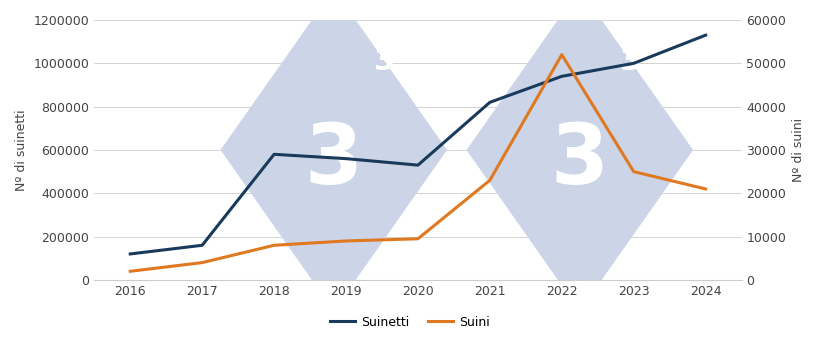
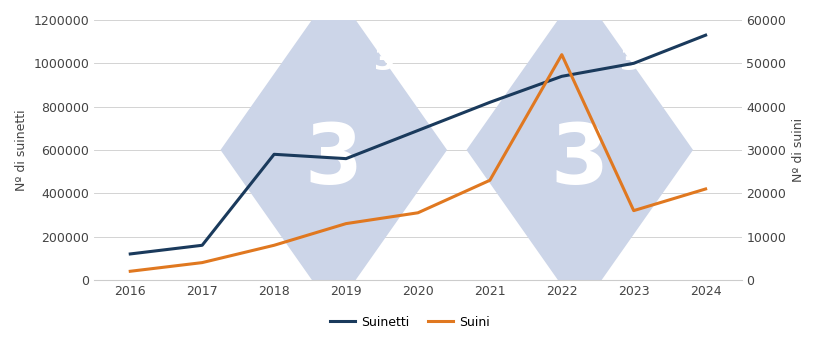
Suini/2019: 9000 -> 13000
Suinetti/2020: 530000 -> 690000
Suini/2020: 9500 -> 15500
Suini/2023: 25000 -> 16000
